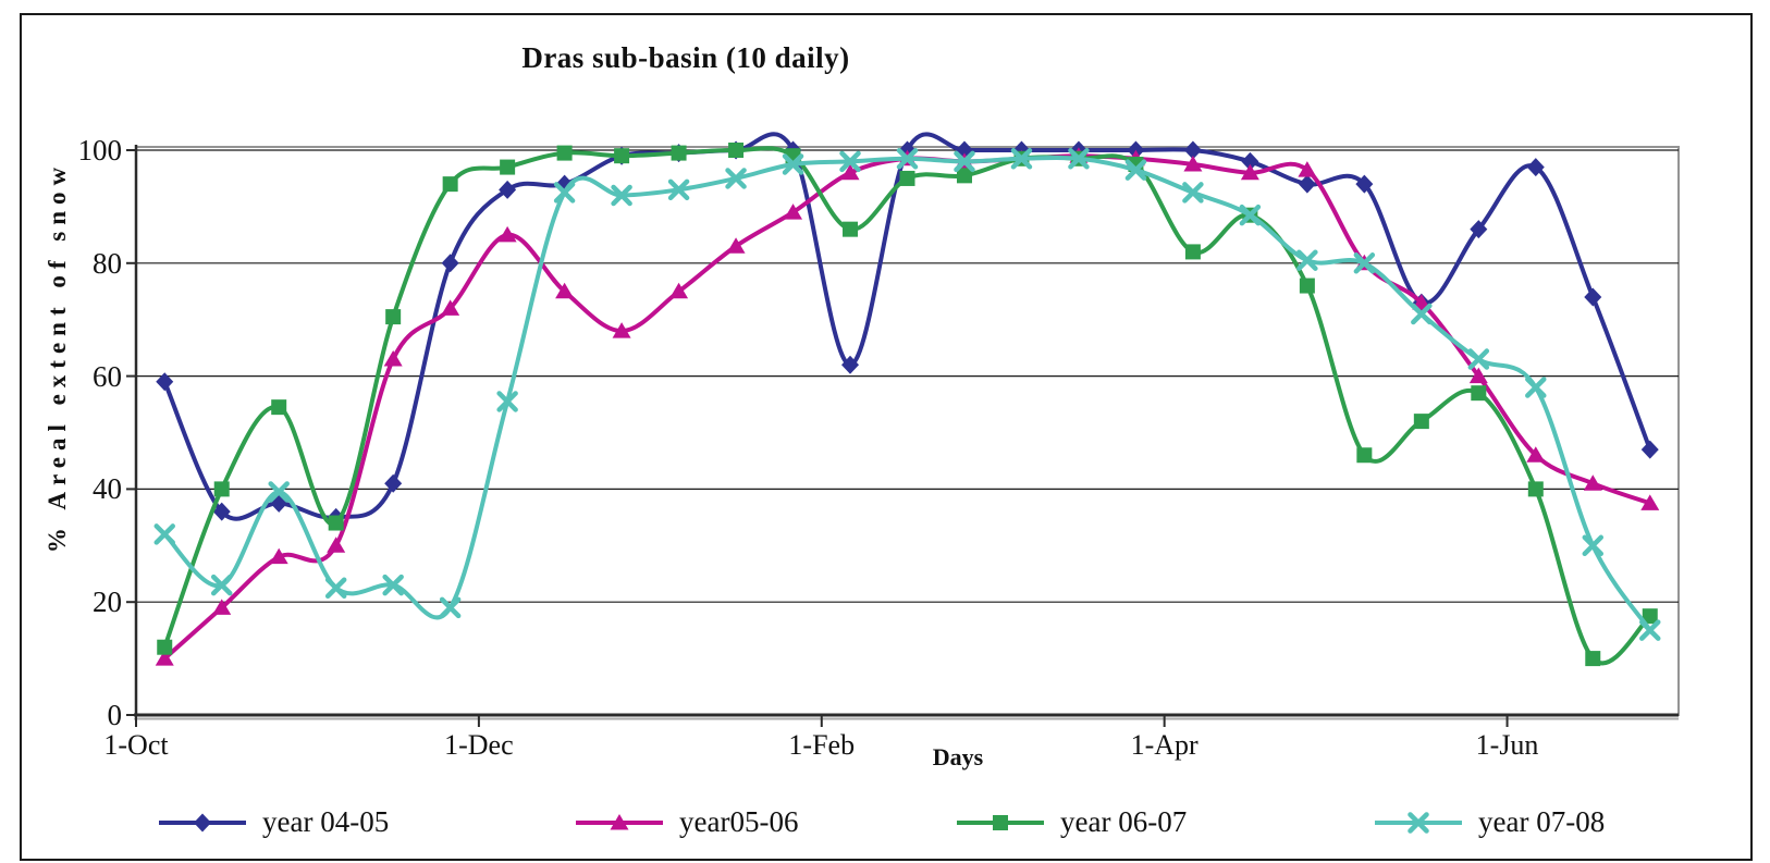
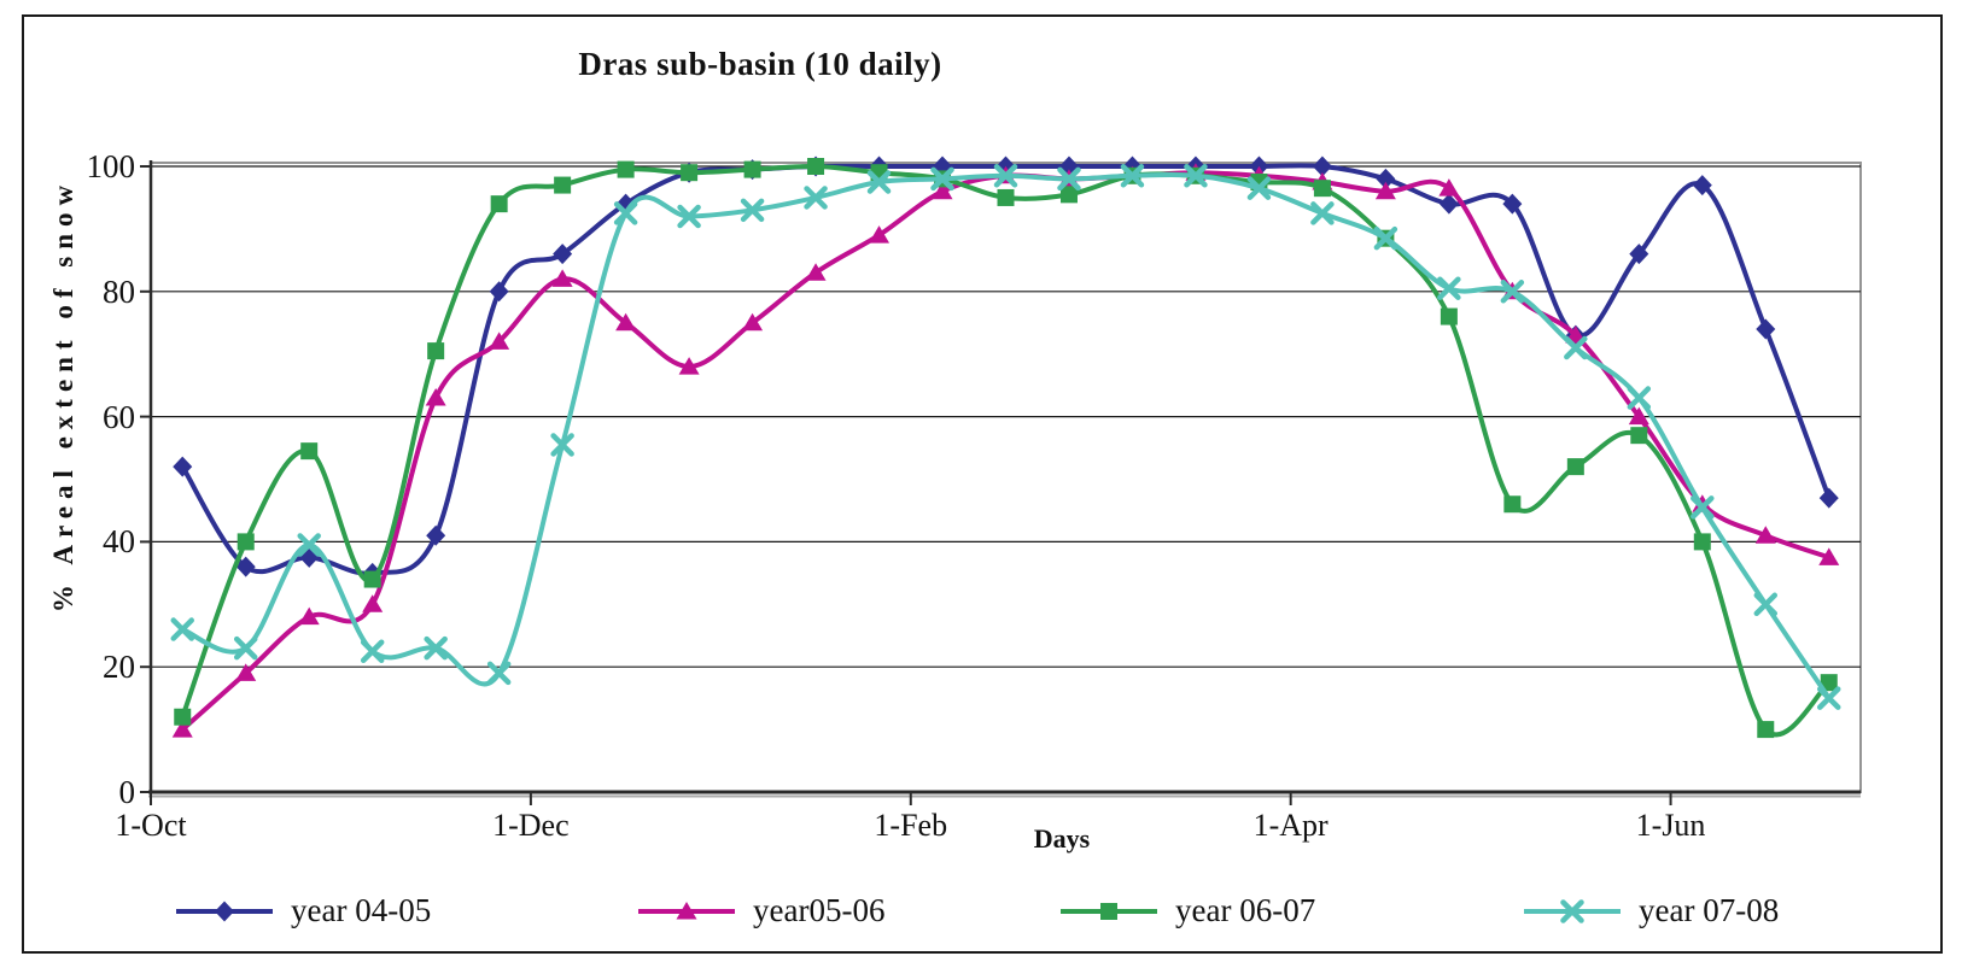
year 04-05/1-Oct: 59 -> 52
year 07-08/1-Oct: 32 -> 26
year 04-05/1-Dec: 93 -> 86
year05-06/1-Dec: 85 -> 82
year 04-05/1-Feb: 62 -> 100
year 06-07/1-Feb: 86 -> 98
year 06-07/1-Apr: 82 -> 96
year 07-08/1-Jun: 58 -> 46
